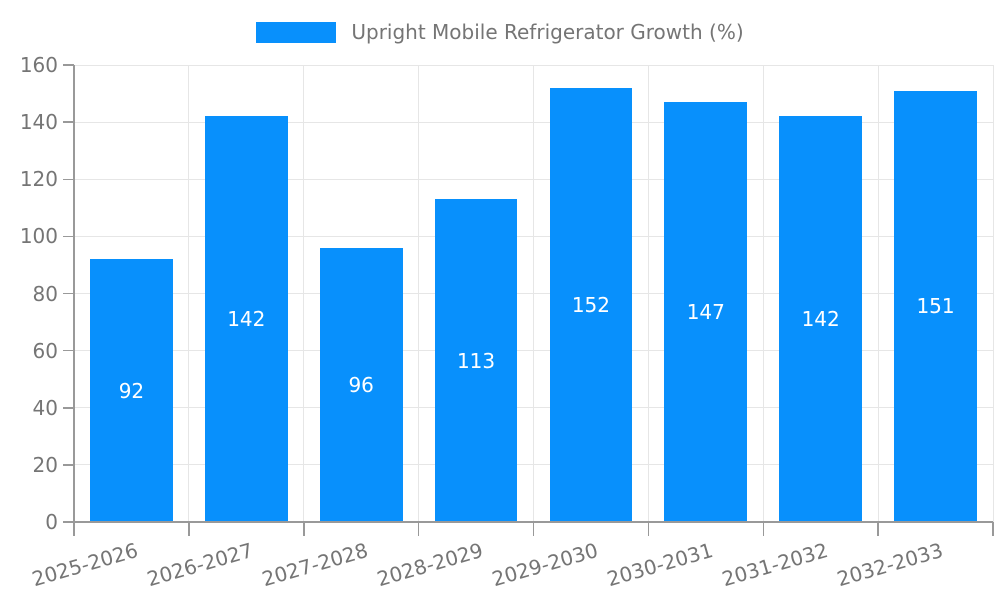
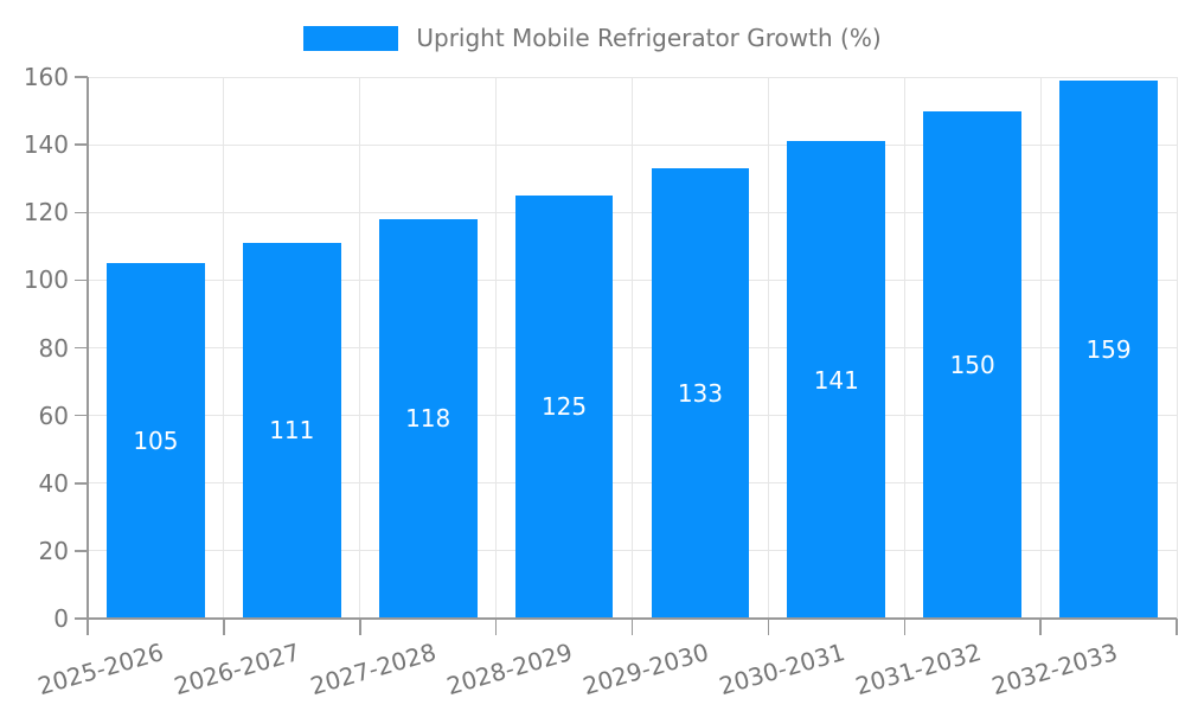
2025-2026: 92 -> 105
2026-2027: 142 -> 111
2027-2028: 96 -> 118
2028-2029: 113 -> 125
2029-2030: 152 -> 133
2030-2031: 147 -> 141
2031-2032: 142 -> 150
2032-2033: 151 -> 159
